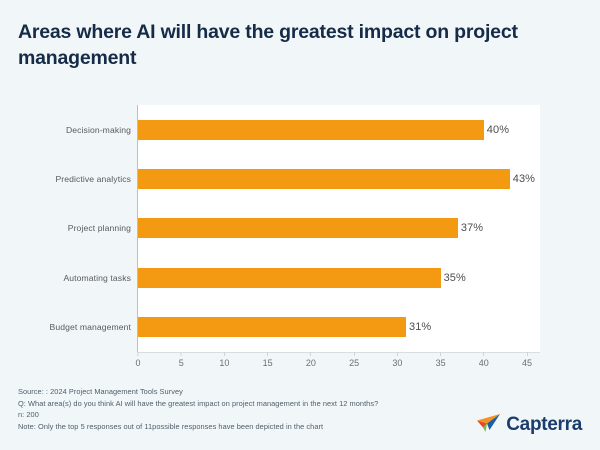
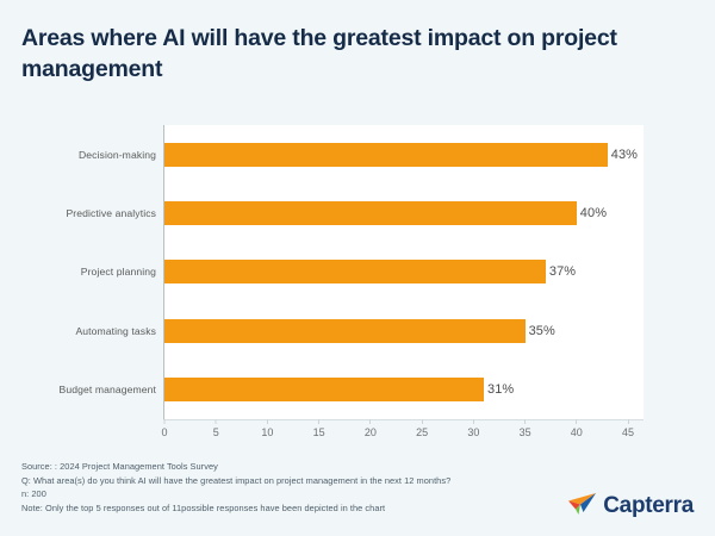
Decision-making: 40% -> 43%
Predictive analytics: 43% -> 40%
